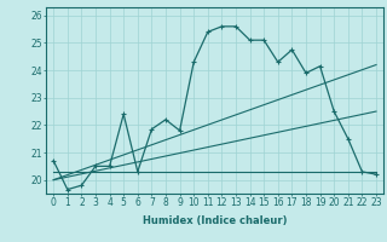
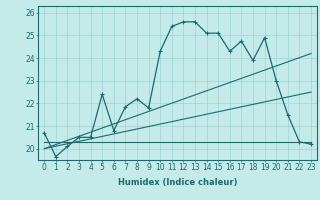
2: 19.80 -> 20.10
6: 20.30 -> 20.80
19: 24.15 -> 24.90
20: 22.50 -> 23.00
